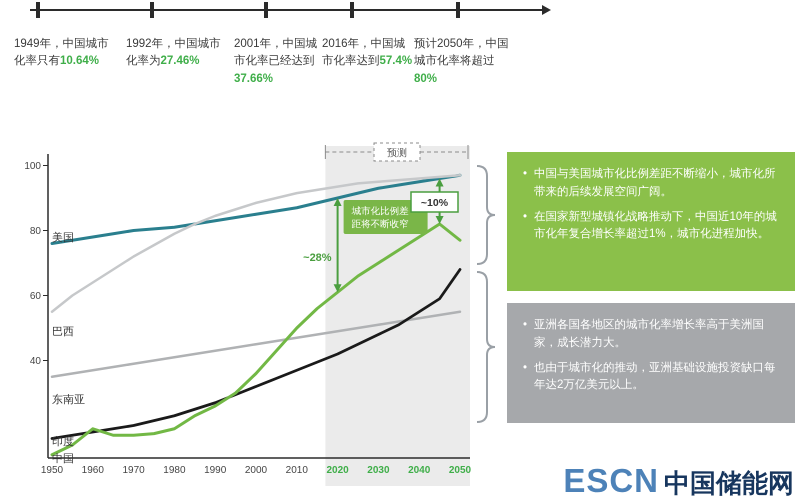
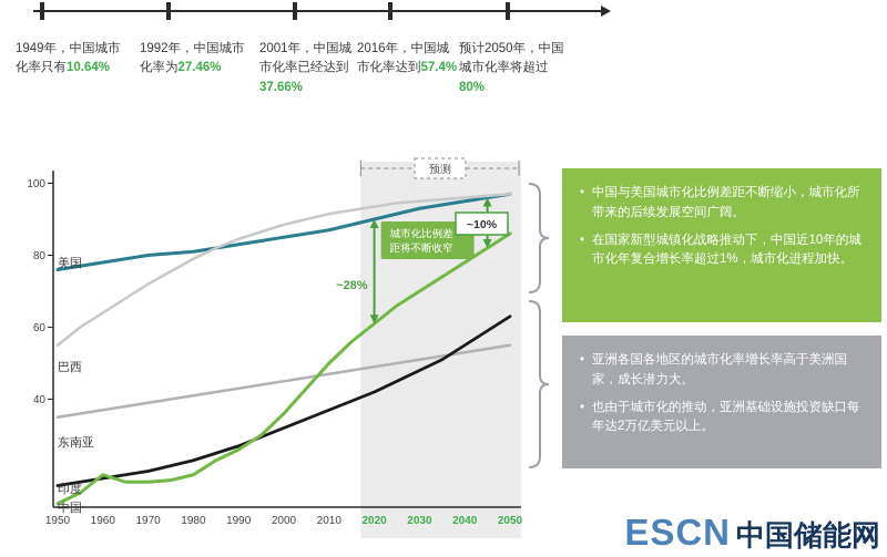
印度/2050: 68 -> 63
中国/2050: 77 -> 86
